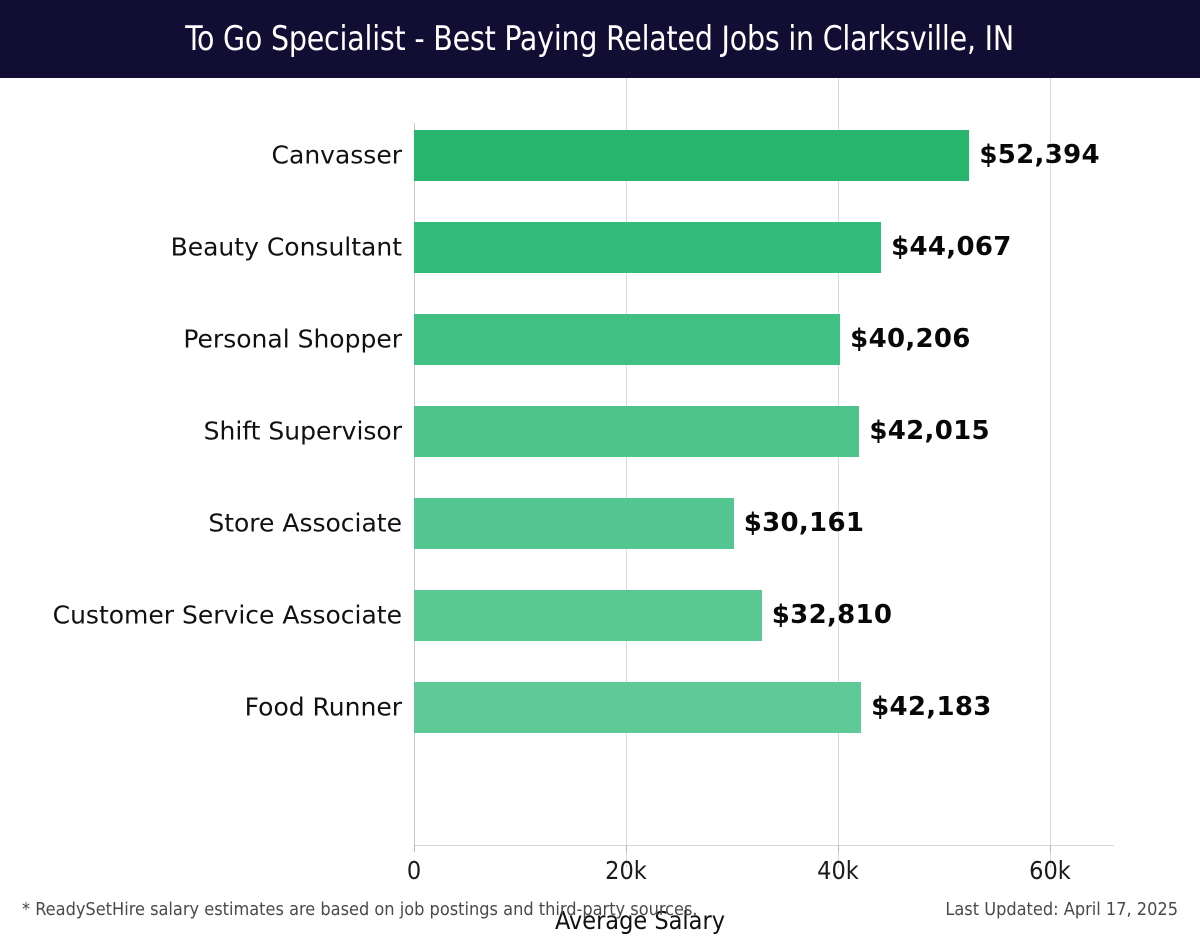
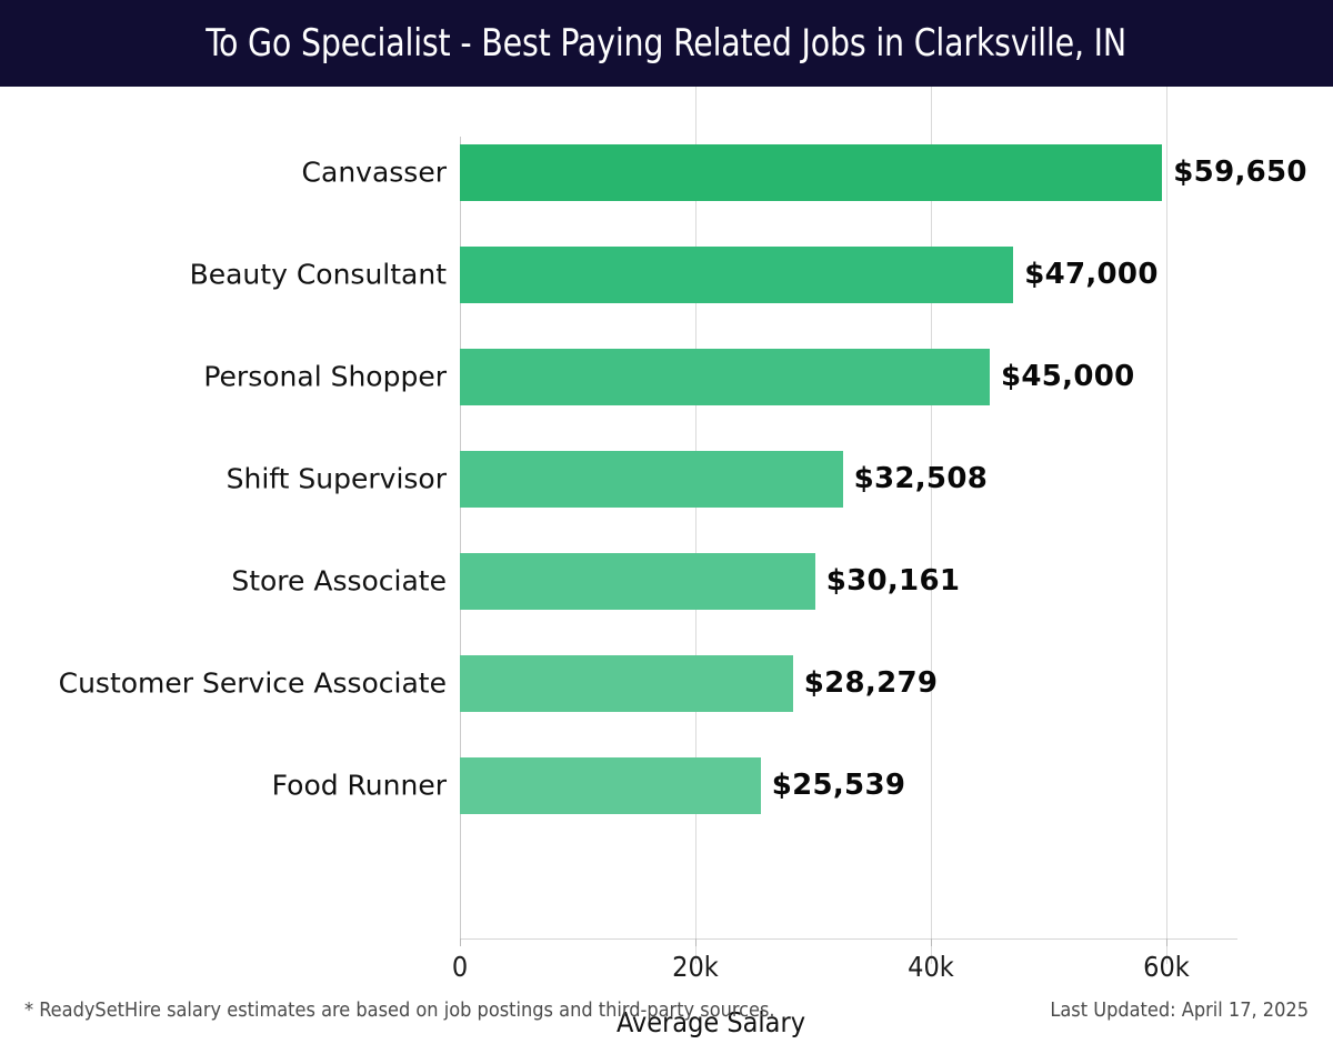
Canvasser: $52,394 -> $59,650
Beauty Consultant: $44,067 -> $47,000
Personal Shopper: $40,206 -> $45,000
Shift Supervisor: $42,015 -> $32,508
Customer Service Associate: $32,810 -> $28,279
Food Runner: $42,183 -> $25,539
